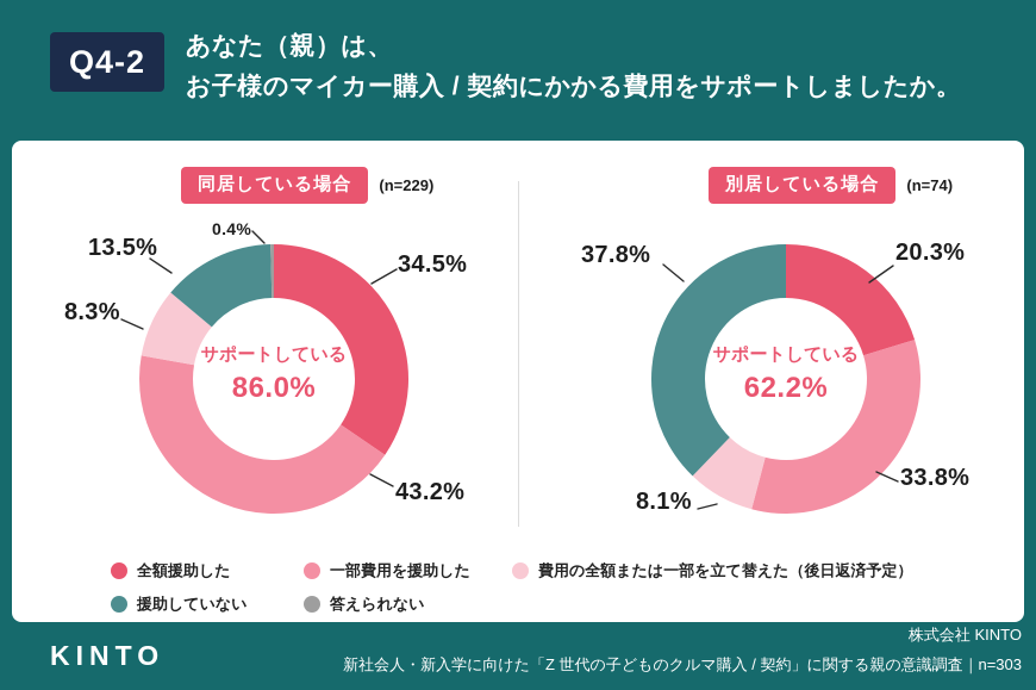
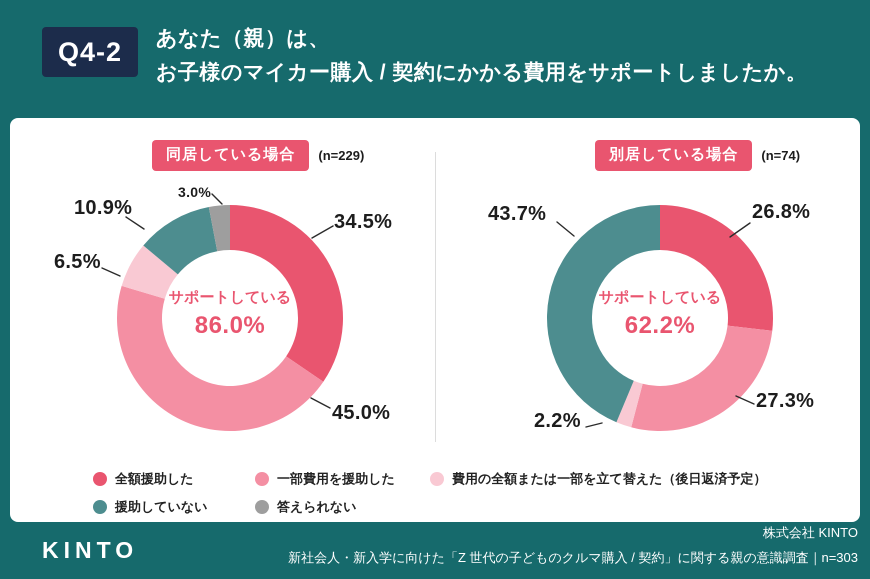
同居している場合/一部費用を援助した: 43.2% -> 45.0%
同居している場合/費用の全額または一部を立て替えた（後日返済予定）: 8.3% -> 6.5%
同居している場合/援助していない: 13.5% -> 10.9%
同居している場合/答えられない: 0.4% -> 3.0%
別居している場合/全額援助した: 20.3% -> 26.8%
別居している場合/一部費用を援助した: 33.8% -> 27.3%
別居している場合/費用の全額または一部を立て替えた（後日返済予定）: 8.1% -> 2.2%
別居している場合/援助していない: 37.8% -> 43.7%
